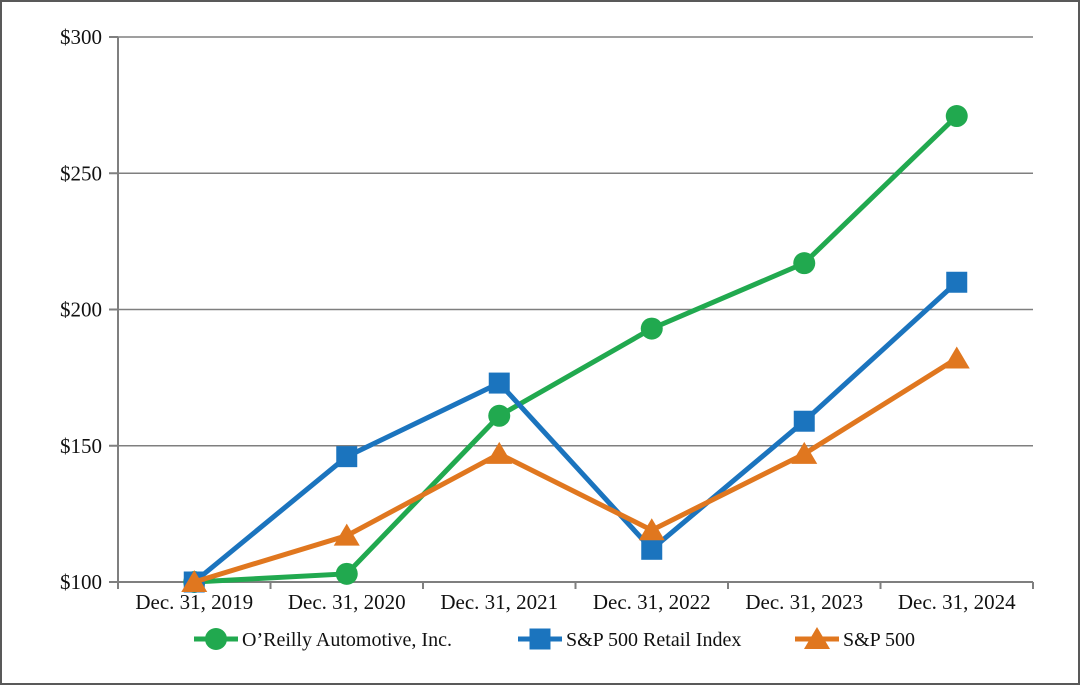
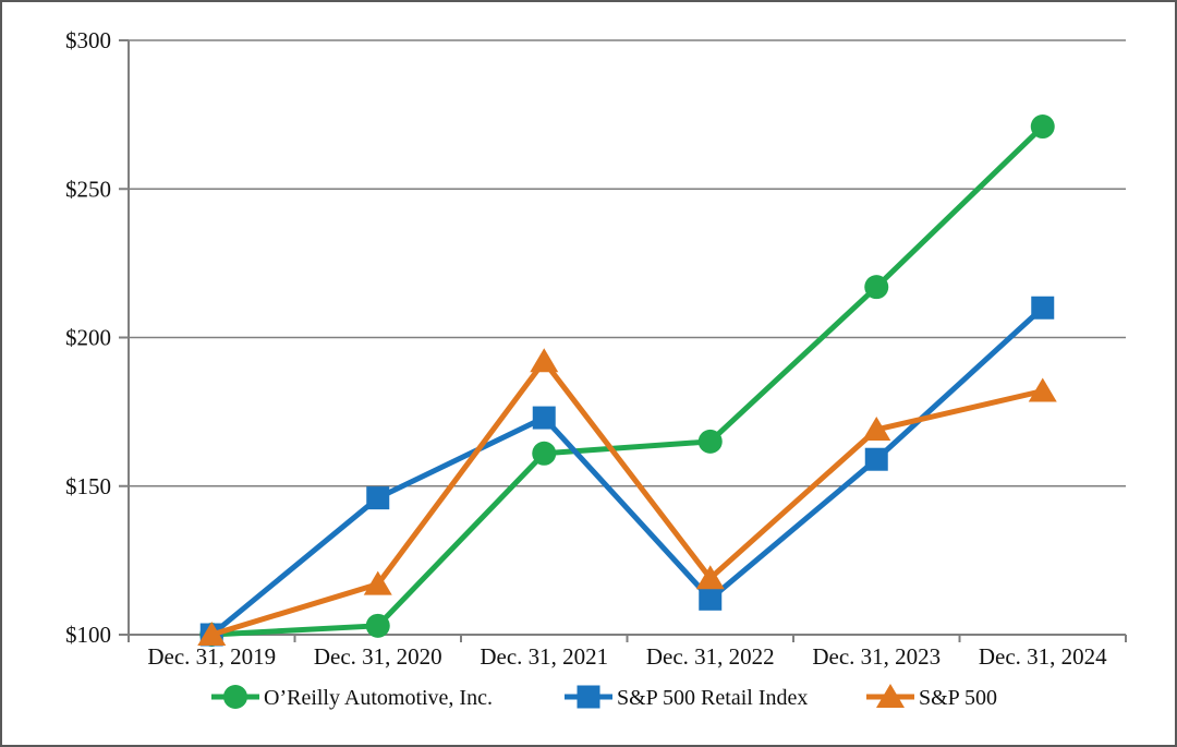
S&P 500/Dec. 31, 2021: $147 -> $192
O’Reilly Automotive, Inc./Dec. 31, 2022: $193 -> $165
S&P 500/Dec. 31, 2023: $147 -> $169
